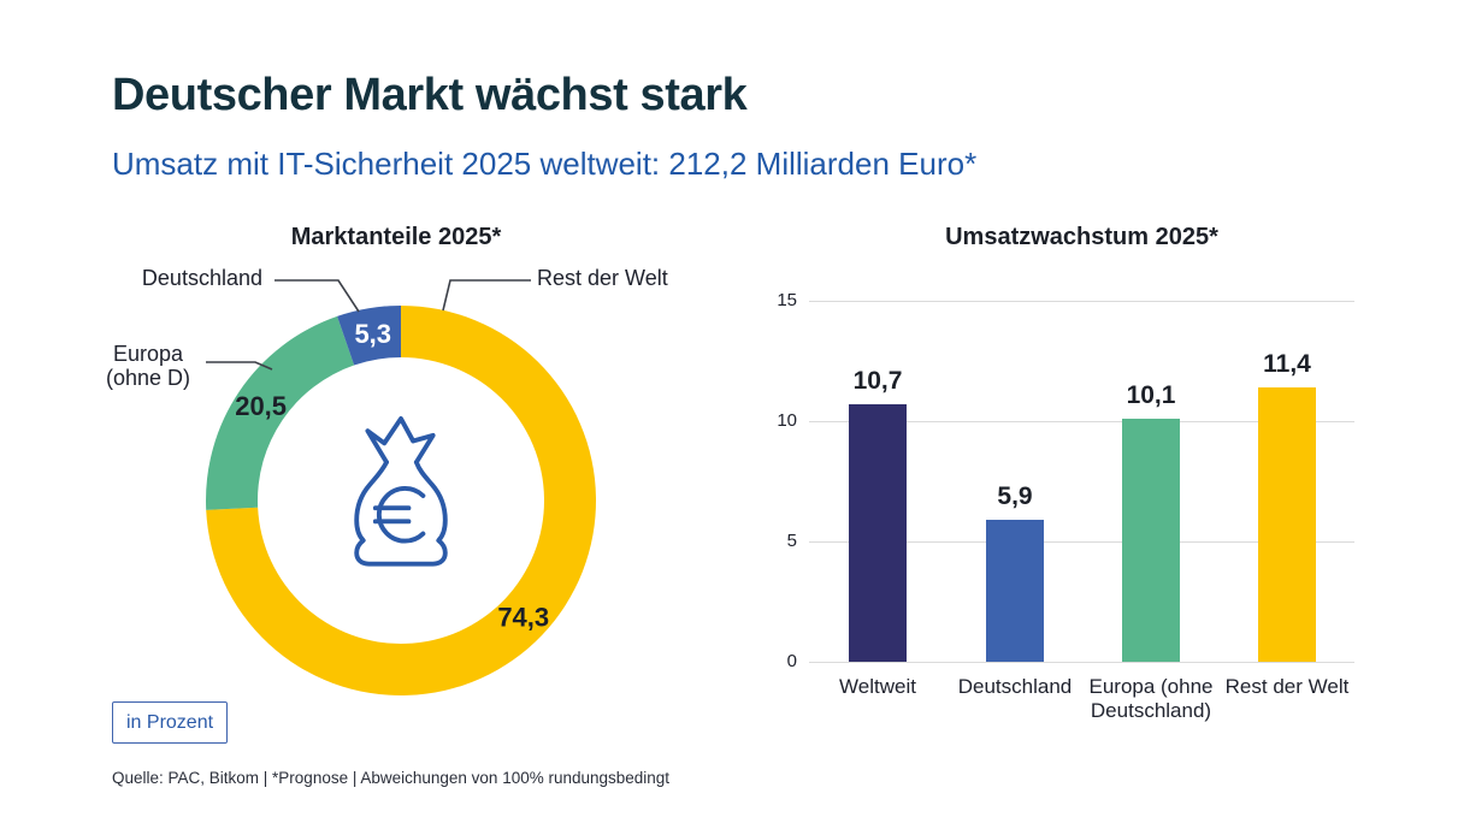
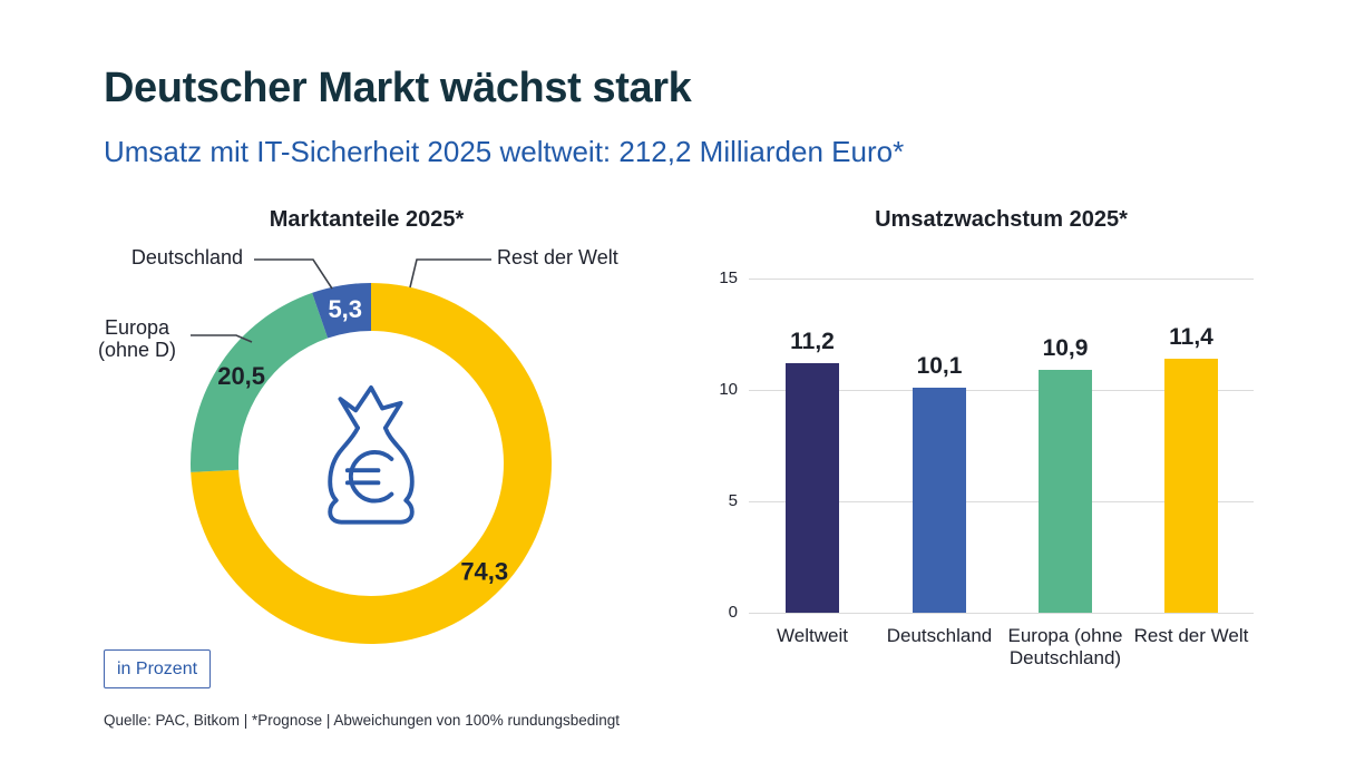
Umsatzwachstum 2025*/Weltweit: 10,7 -> 11,2
Umsatzwachstum 2025*/Deutschland: 5,9 -> 10,1
Umsatzwachstum 2025*/Europa (ohne Deutschland): 10,1 -> 10,9
